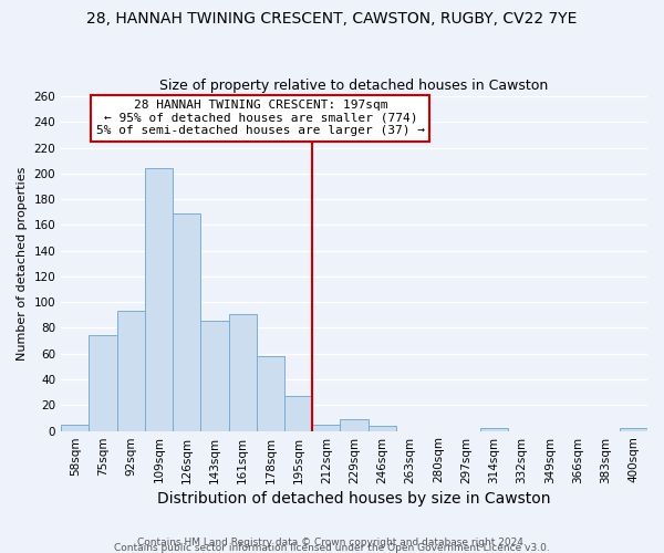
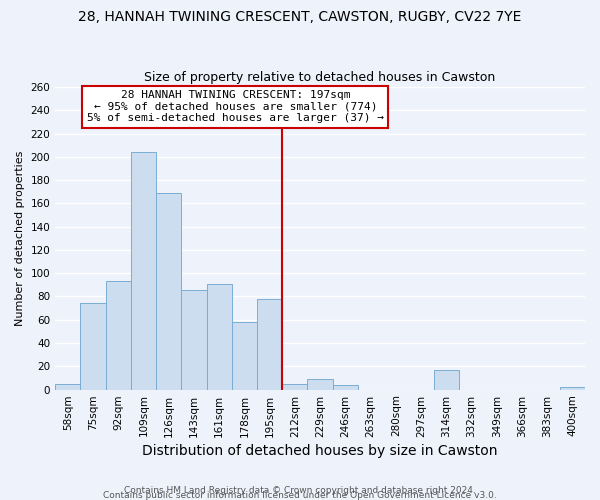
195sqm: 27 -> 78
314sqm: 2 -> 17
